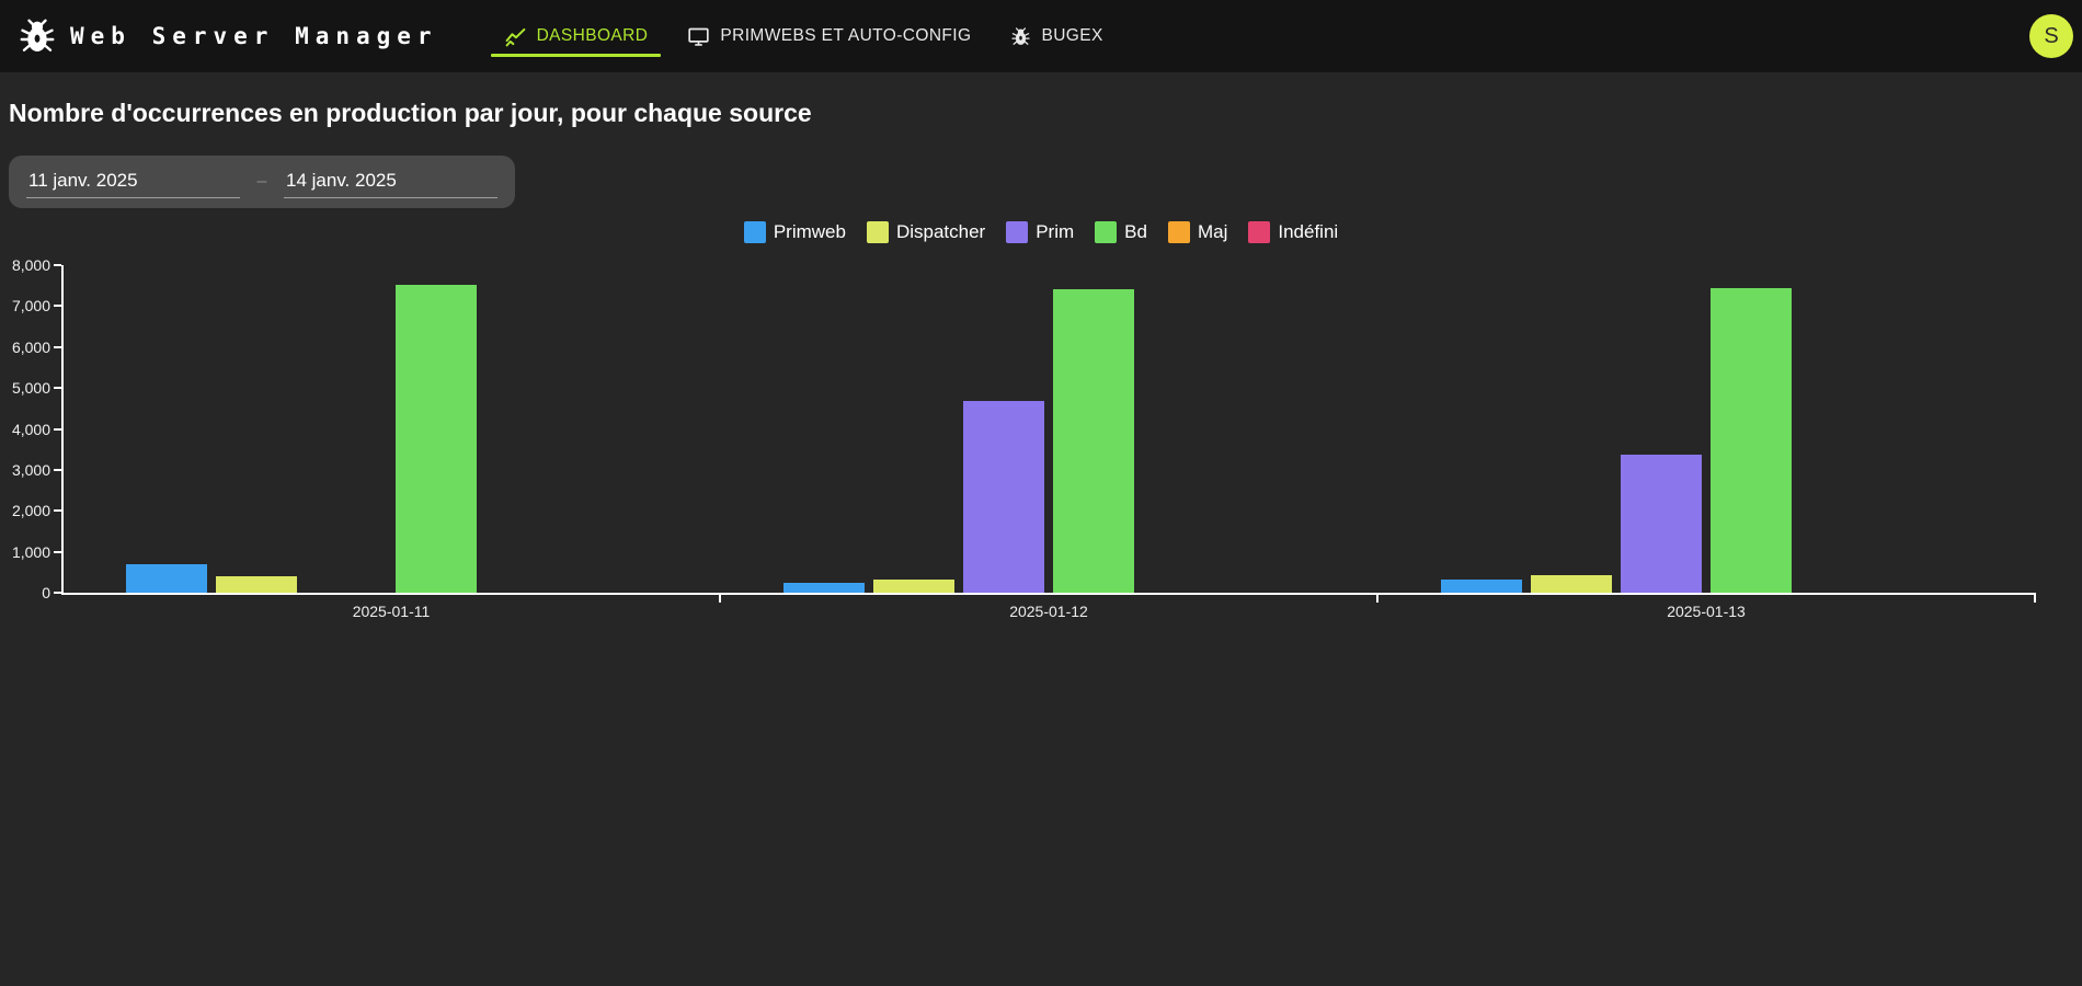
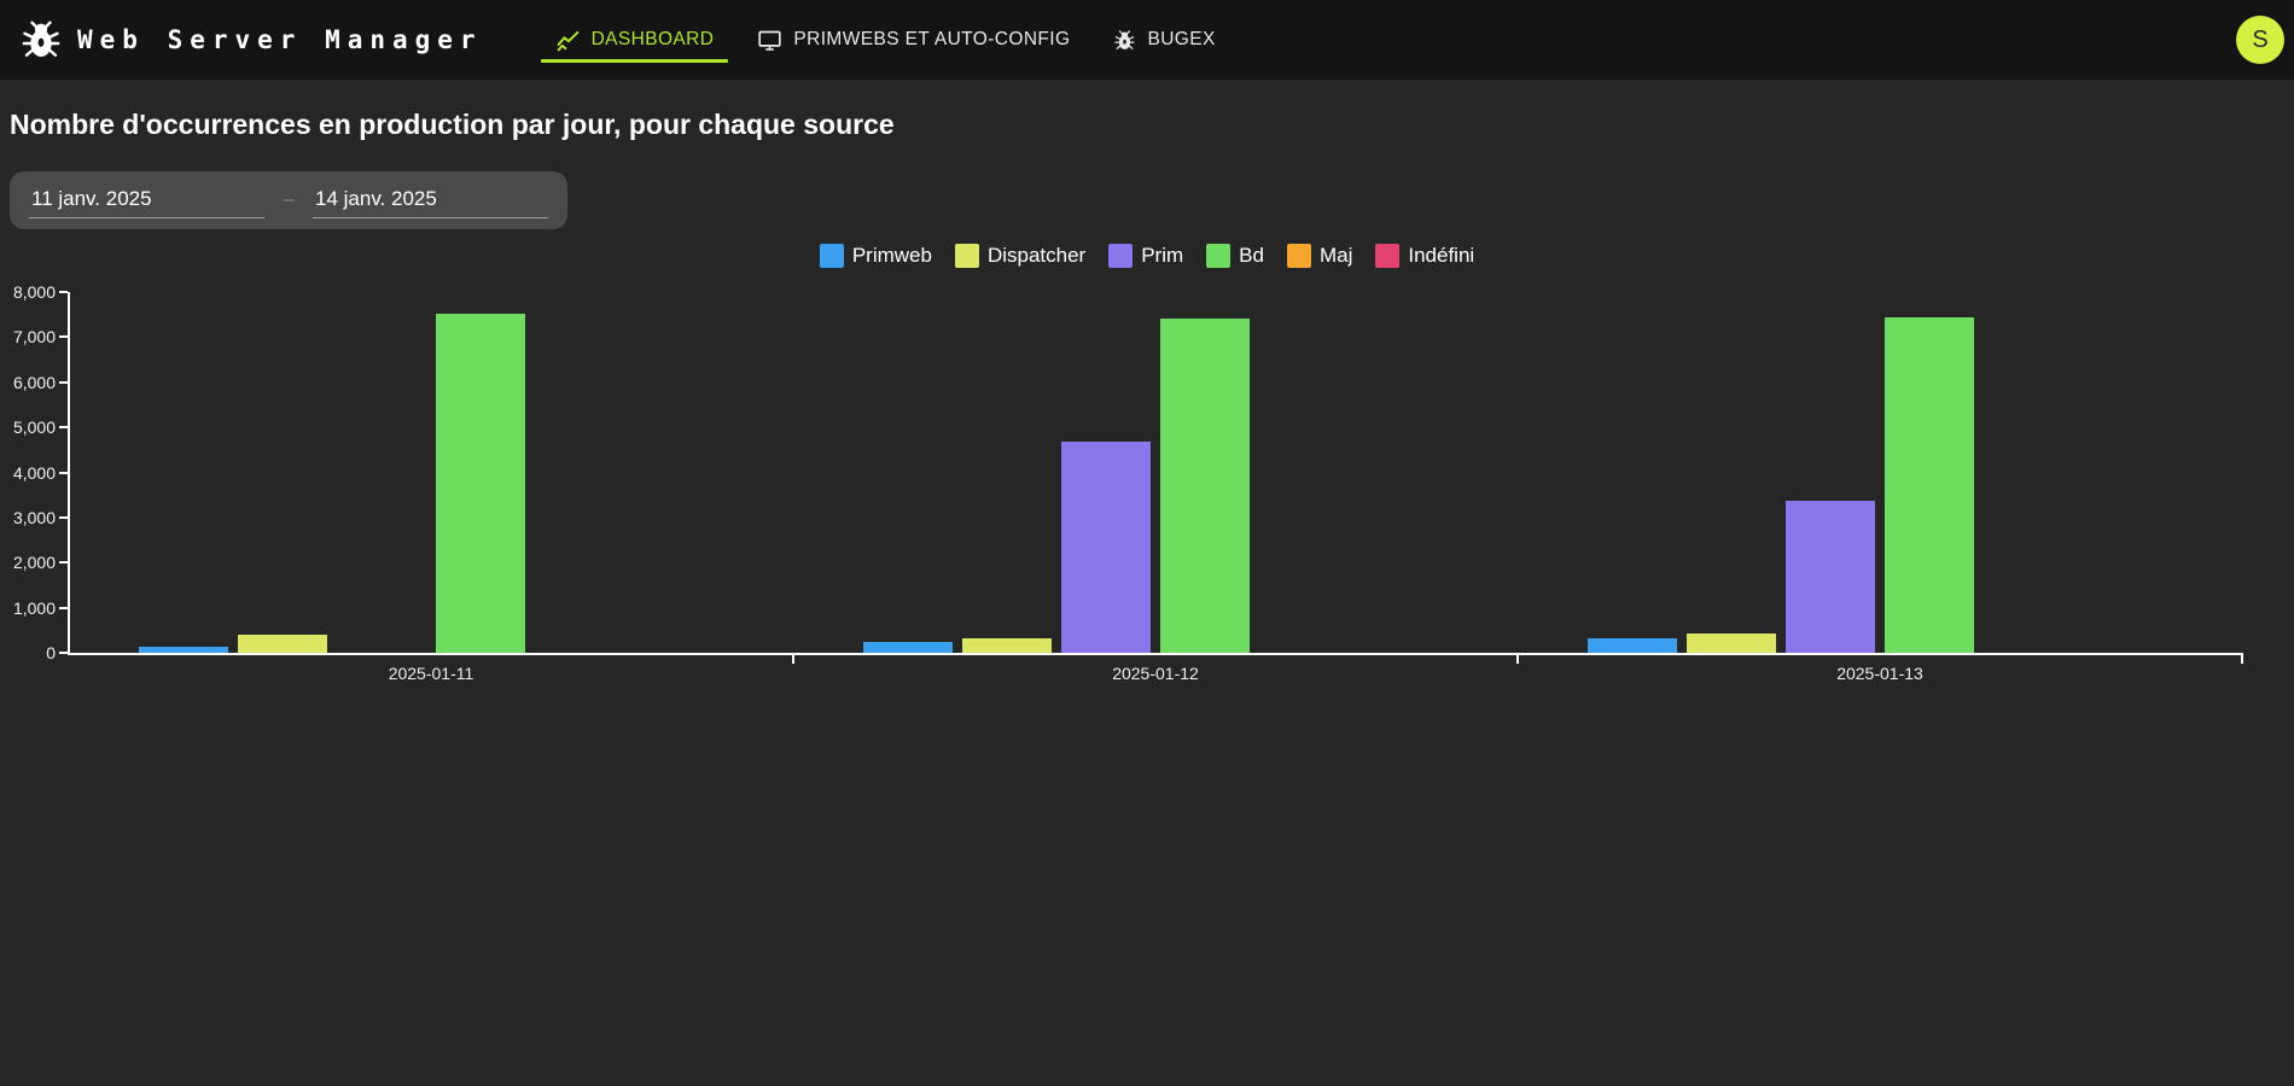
Primweb/2025-01-11: 700 -> 100
